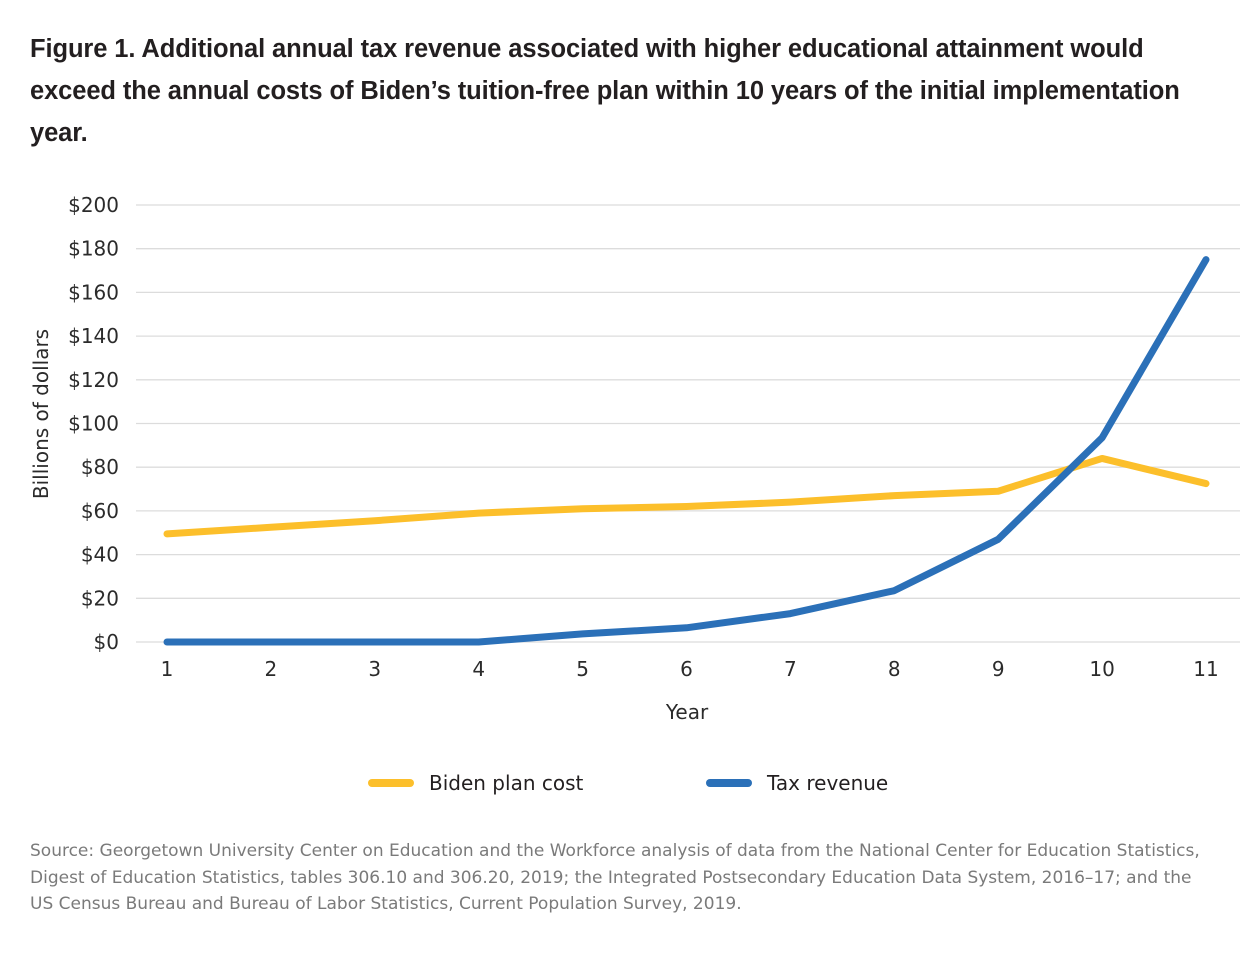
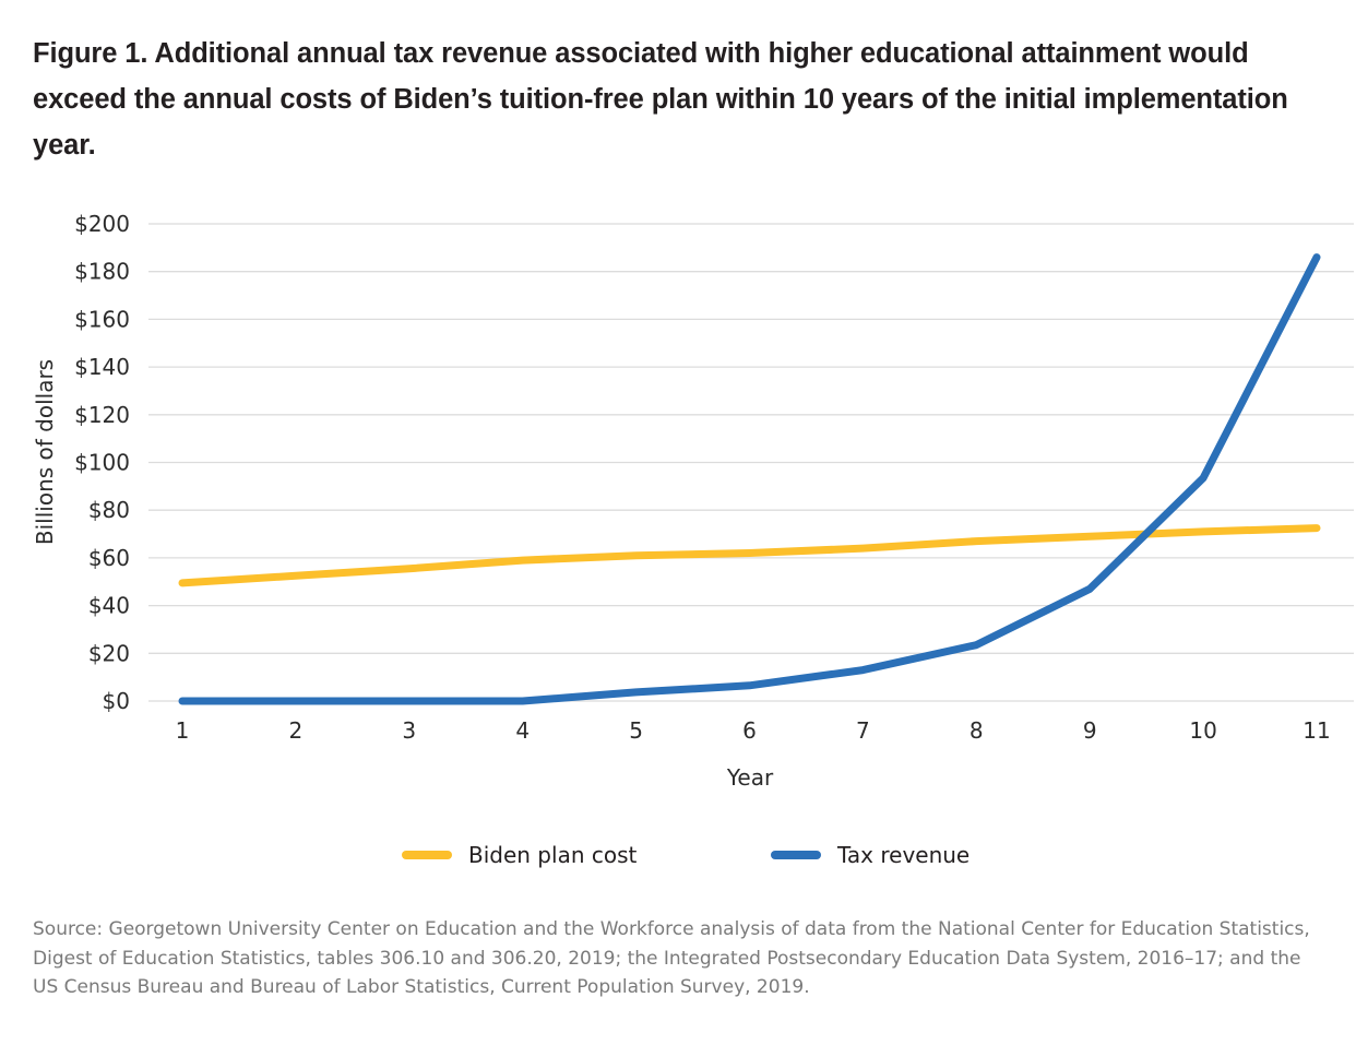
Biden plan cost/10: $84 -> $71
Tax revenue/11: $175 -> $186
